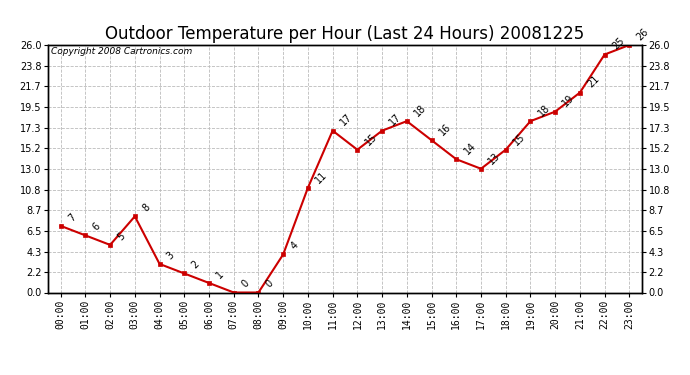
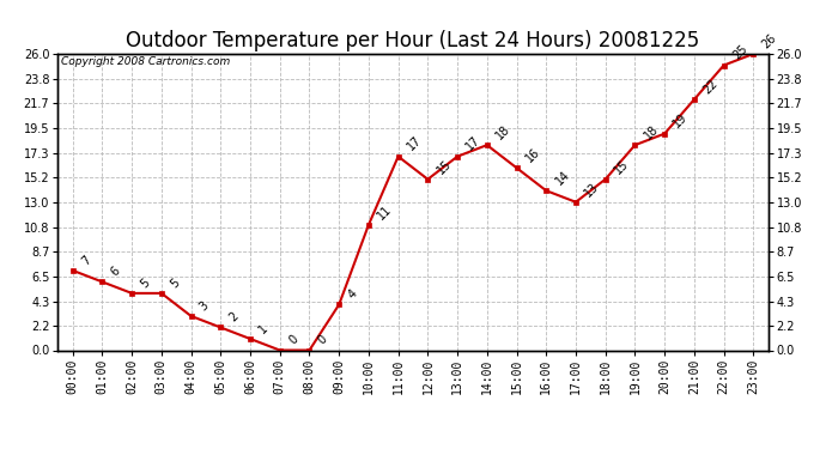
03:00: 8 -> 5
21:00: 21 -> 22
